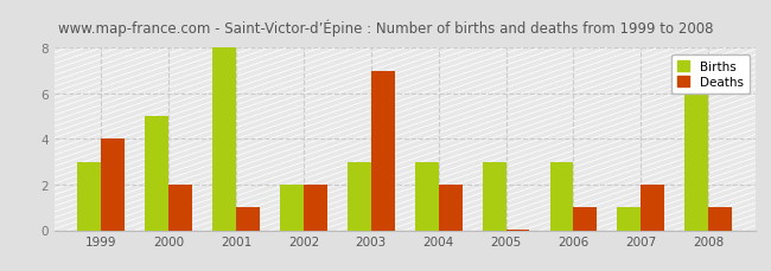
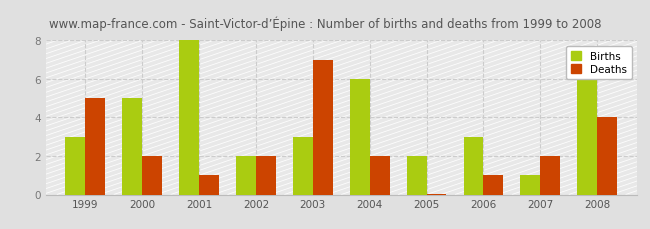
Deaths/1999: 4.0 -> 5.0
Births/2004: 3 -> 6
Births/2005: 3 -> 2
Deaths/2008: 1.0 -> 4.0
